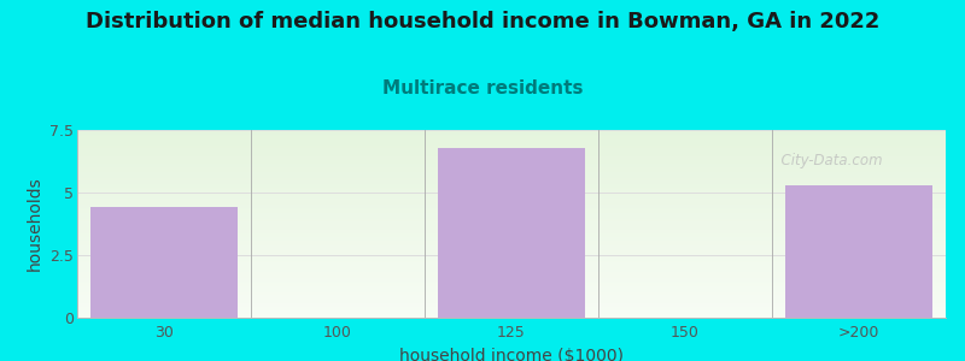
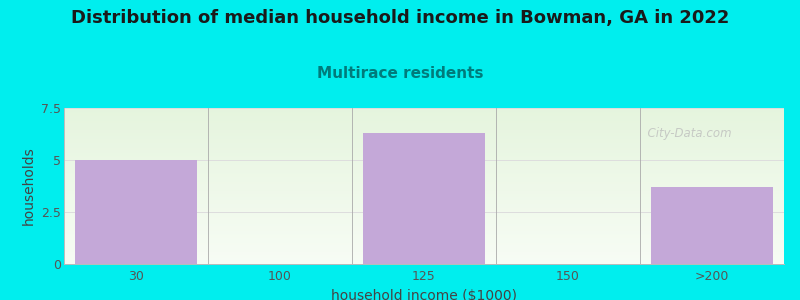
30: 4.4 -> 5.0
125: 6.8 -> 6.3
>200: 5.3 -> 3.7
